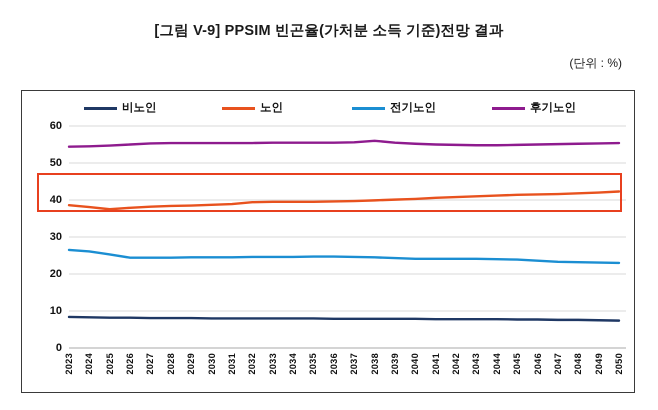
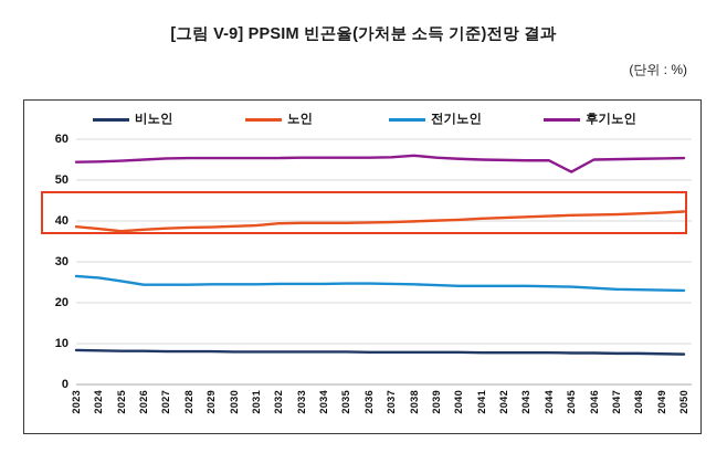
후기노인/2045: 55 -> 52
